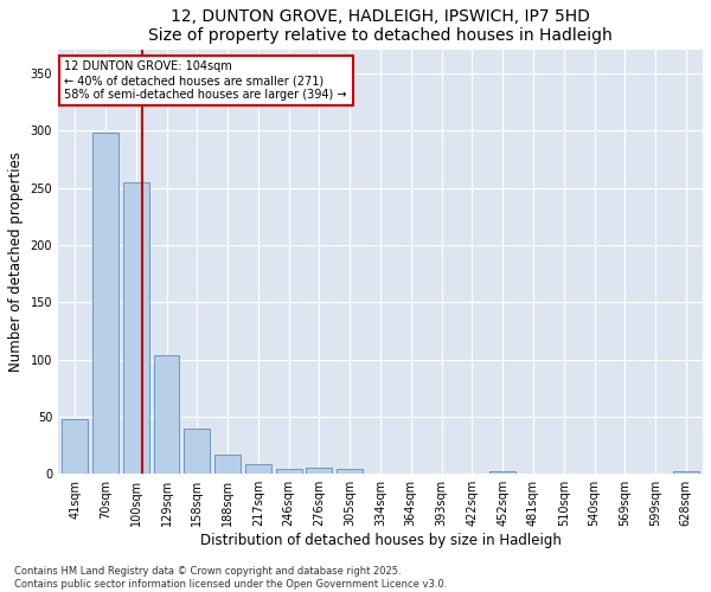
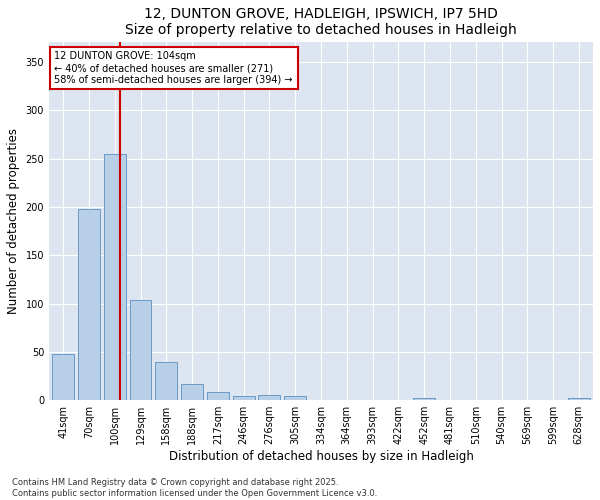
70sqm: 298 -> 198
